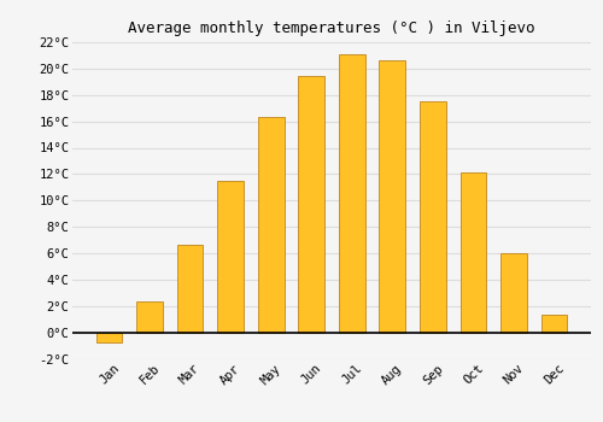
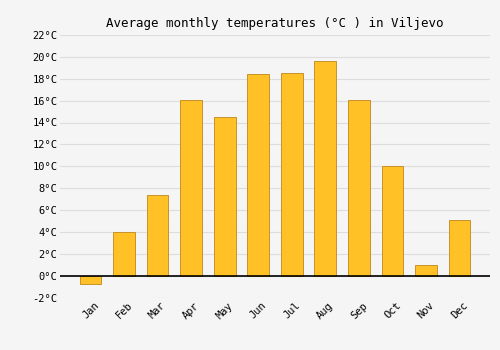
Feb: 2.3°C -> 4.0°C
Mar: 6.6°C -> 7.4°C
Apr: 11.5°C -> 16.1°C
May: 16.3°C -> 14.5°C
Jun: 19.4°C -> 18.4°C
Jul: 21.1°C -> 18.5°C
Aug: 20.6°C -> 19.6°C
Sep: 17.5°C -> 16.1°C
Oct: 12.1°C -> 10.0°C
Nov: 6.0°C -> 1.0°C
Dec: 1.3°C -> 5.1°C
